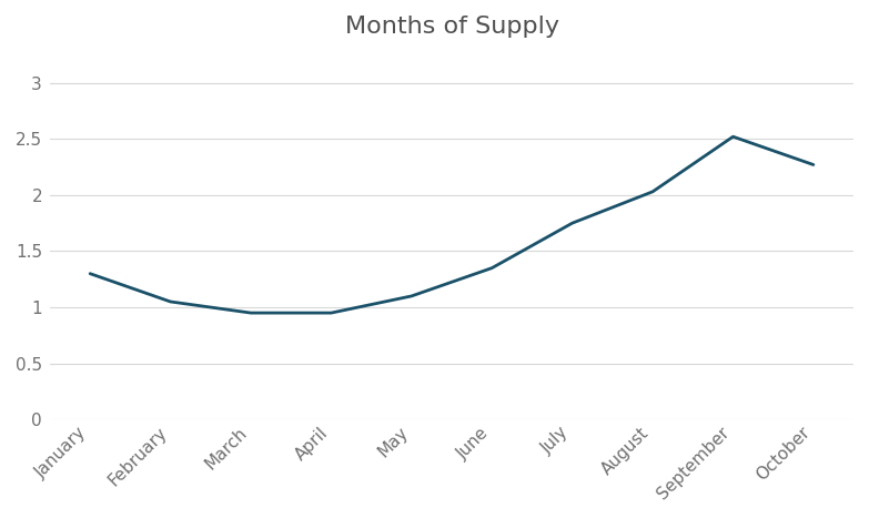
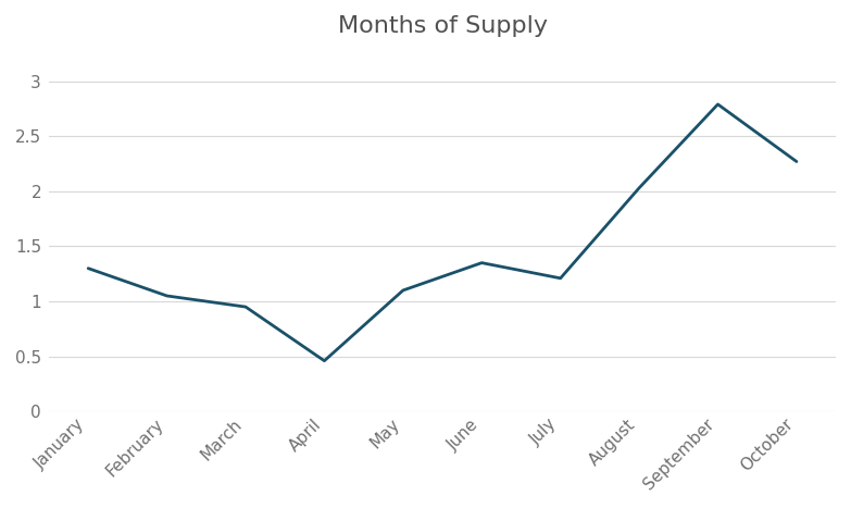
April: 0.95 -> 0.46
July: 1.75 -> 1.21
September: 2.52 -> 2.79
